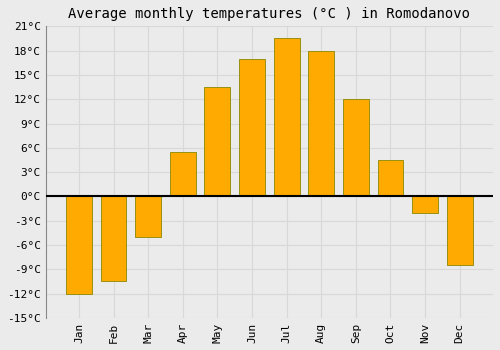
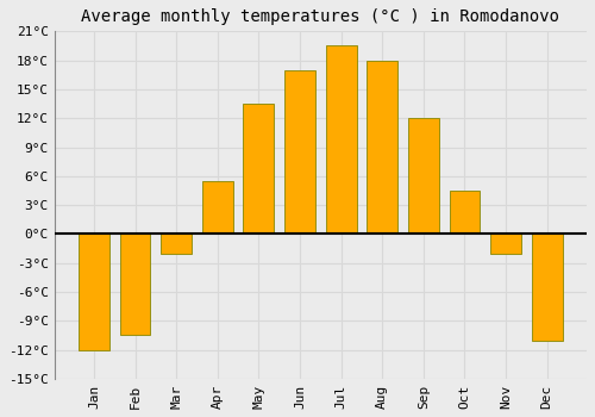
Mar: -5.0°C -> -2.0°C
Dec: -8.5°C -> -11.0°C
